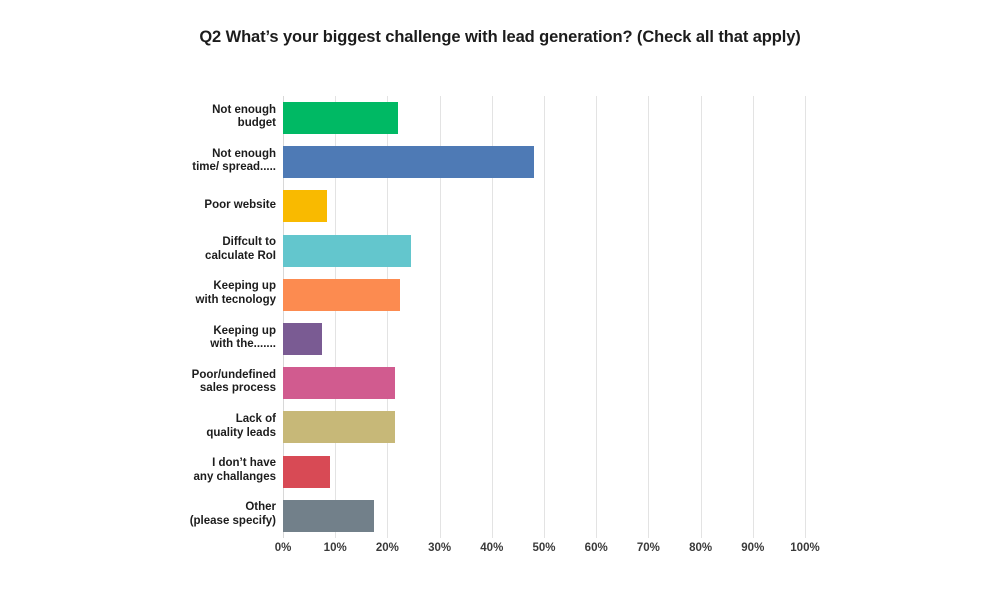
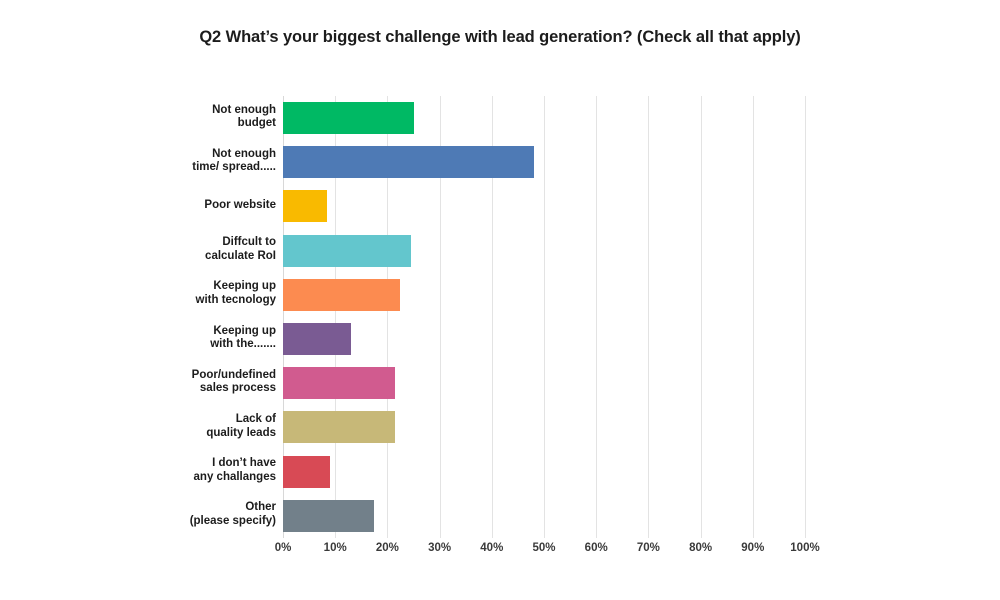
Not enough budget: 22% -> 25%
Keeping up with the.......: 8% -> 13%
